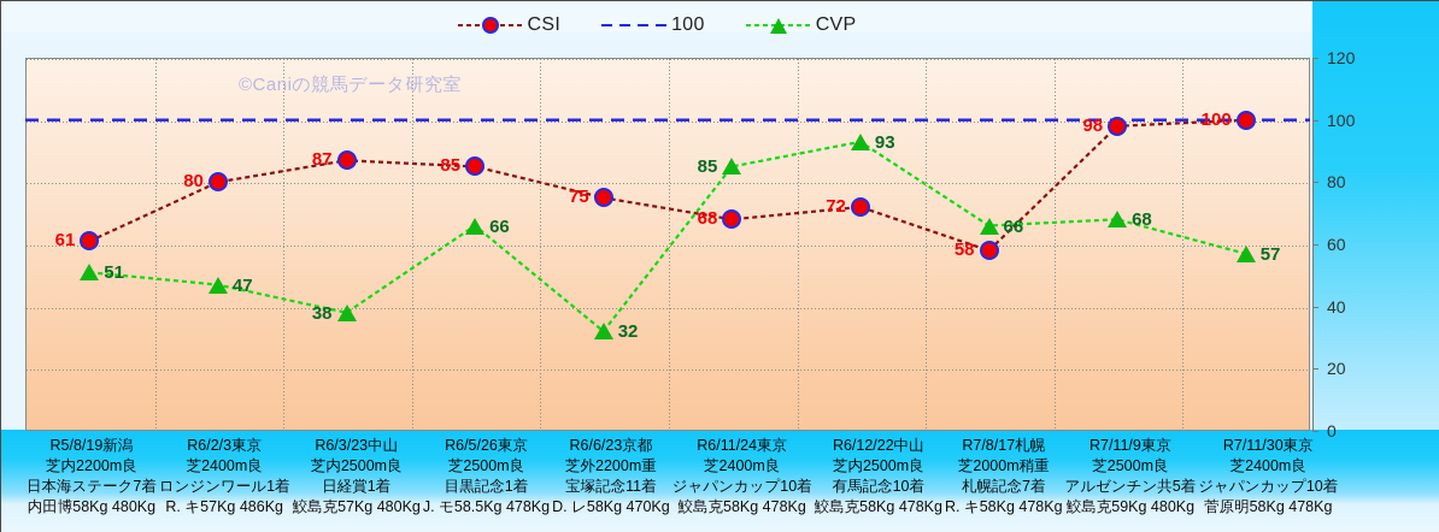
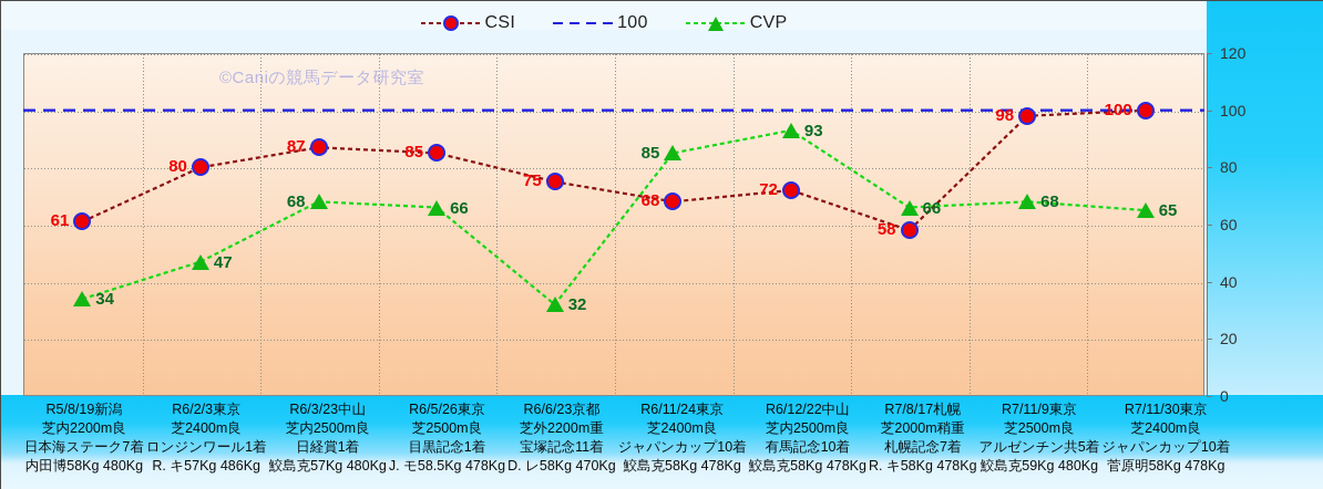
CVP/R5/8/19新潟: 51 -> 34
CVP/R6/3/23中山: 38 -> 68
CVP/R7/11/30東京: 57 -> 65
